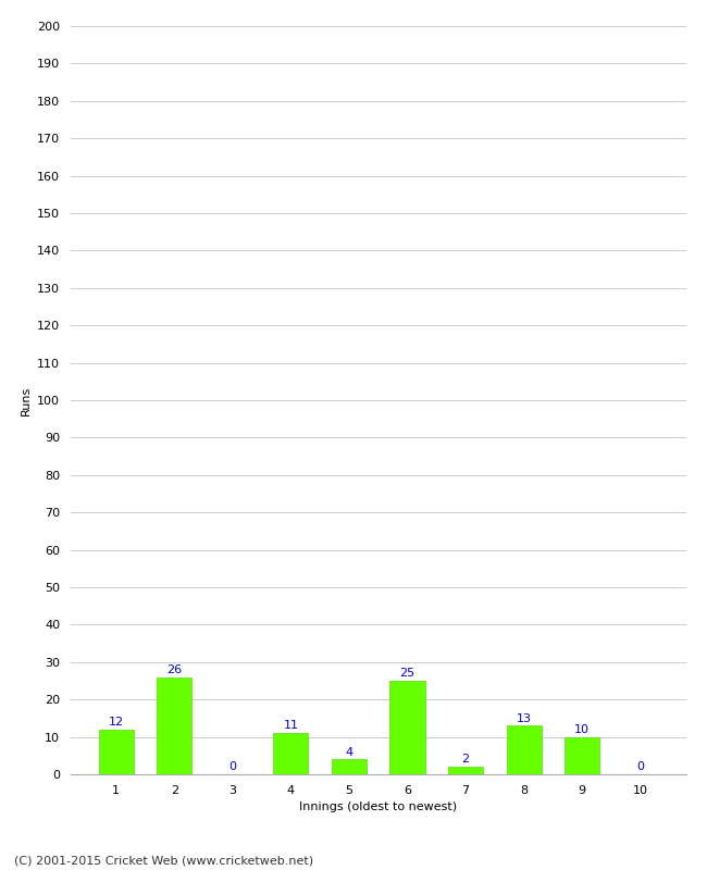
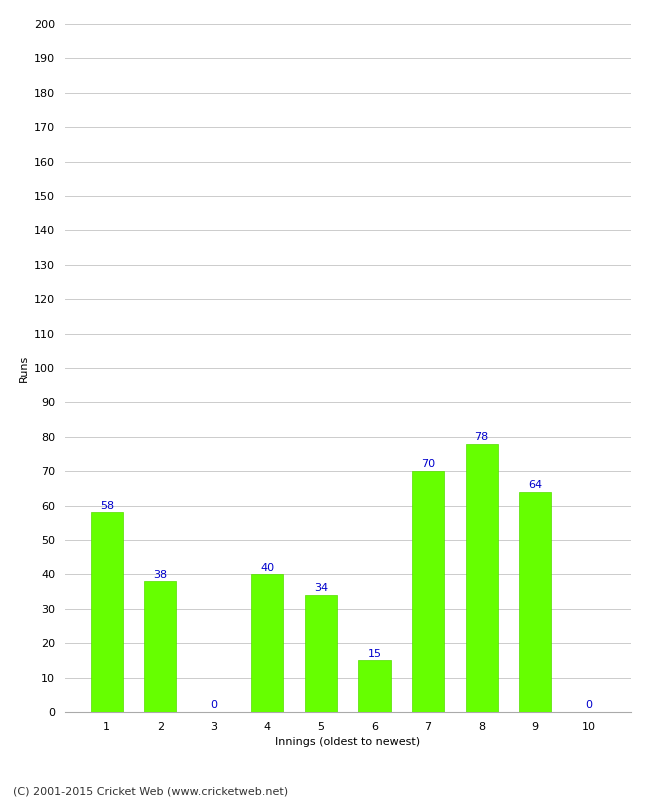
1: 12 -> 58
2: 26 -> 38
4: 11 -> 40
5: 4 -> 34
6: 25 -> 15
7: 2 -> 70
8: 13 -> 78
9: 10 -> 64
